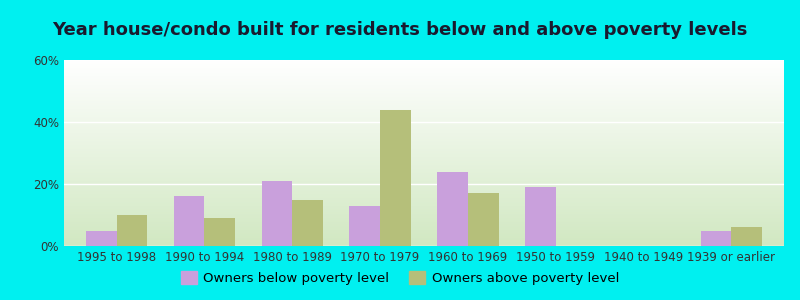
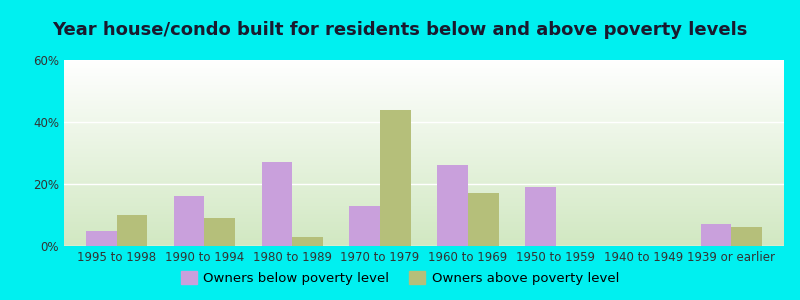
Owners below poverty level/1980 to 1989: 21% -> 27%
Owners above poverty level/1980 to 1989: 15% -> 3%
Owners below poverty level/1960 to 1969: 24% -> 26%
Owners below poverty level/1939 or earlier: 5% -> 7%
